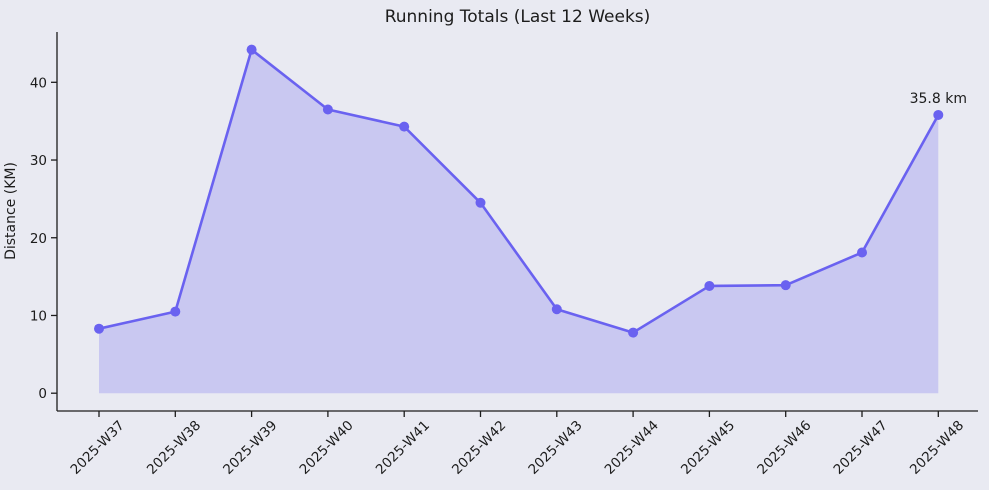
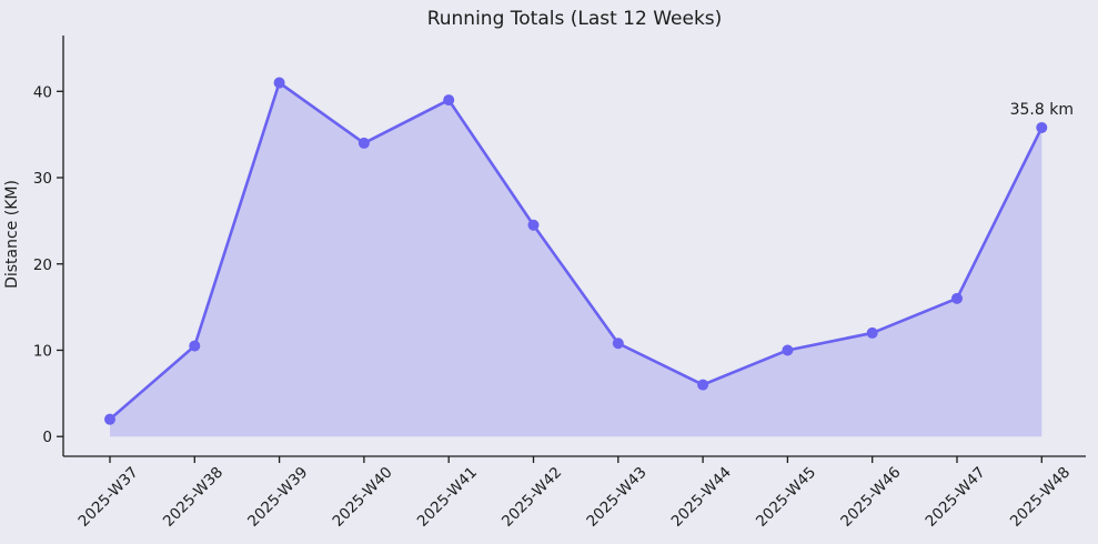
2025-W37: 8 -> 2
2025-W39: 44 -> 41
2025-W40: 36 -> 34
2025-W41: 34 -> 39
2025-W44: 8 -> 6
2025-W45: 14 -> 10
2025-W46: 14 -> 12
2025-W47: 18 -> 16
